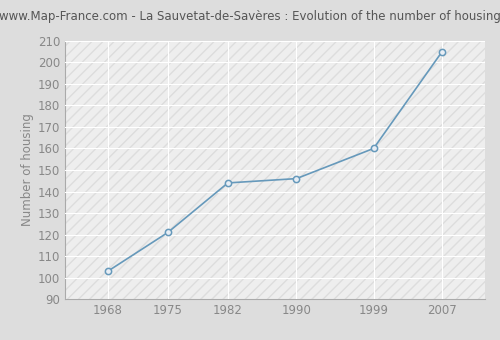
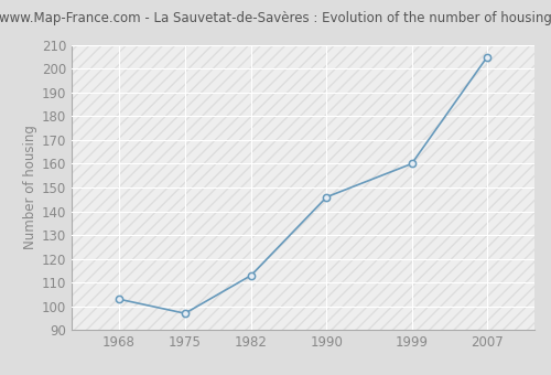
1975: 121 -> 97
1982: 144 -> 113
